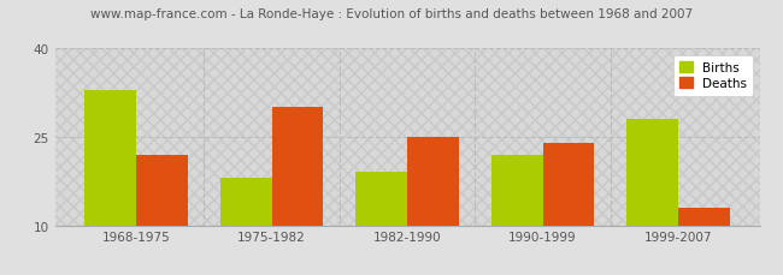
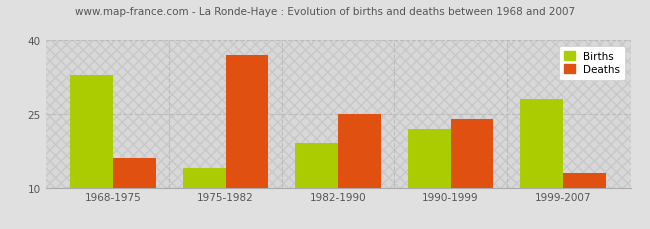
Deaths/1968-1975: 22 -> 16
Births/1975-1982: 18 -> 14
Deaths/1975-1982: 30 -> 37
